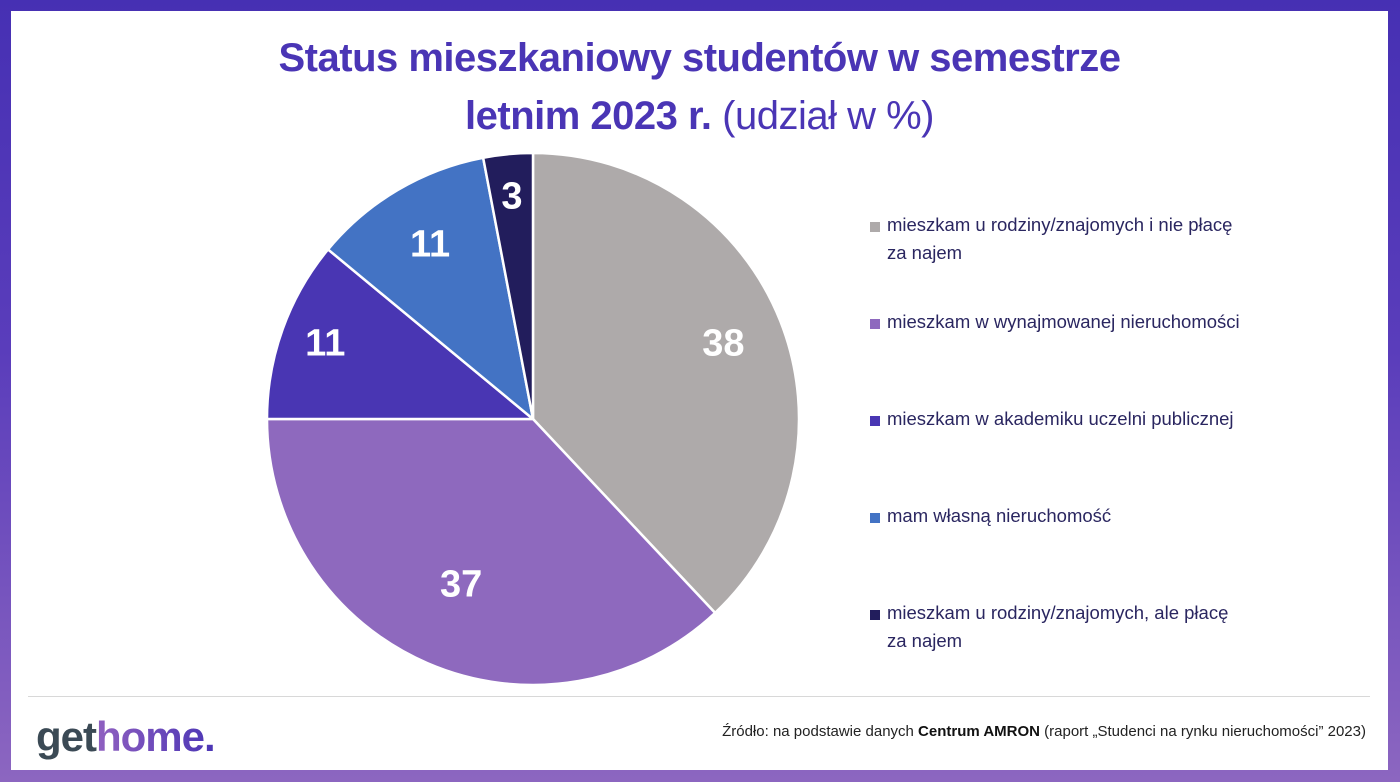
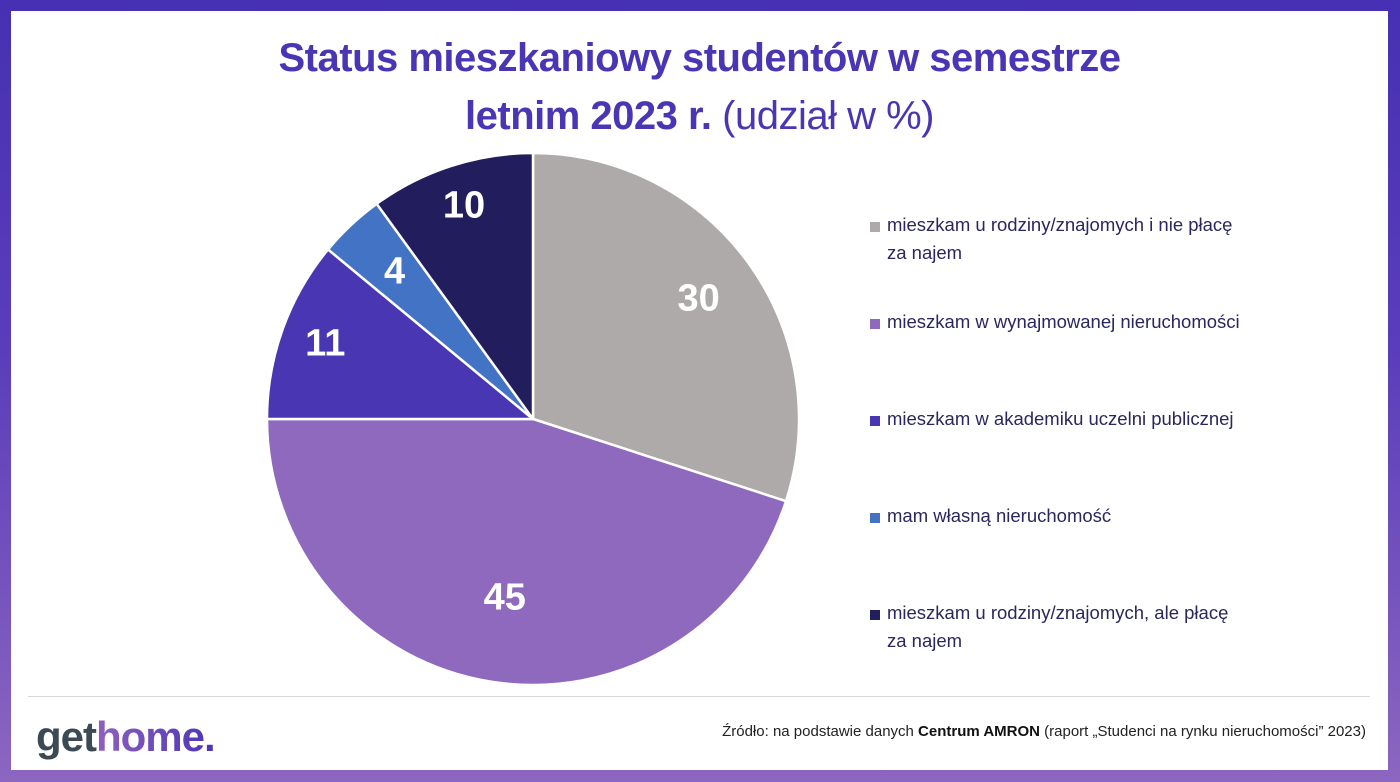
mieszkam u rodziny/znajomych i nie płacę za najem: 38 -> 30
mieszkam w wynajmowanej nieruchomości: 37 -> 45
mam własną nieruchomość: 11 -> 4
mieszkam u rodziny/znajomych, ale płacę za najem: 3 -> 10
